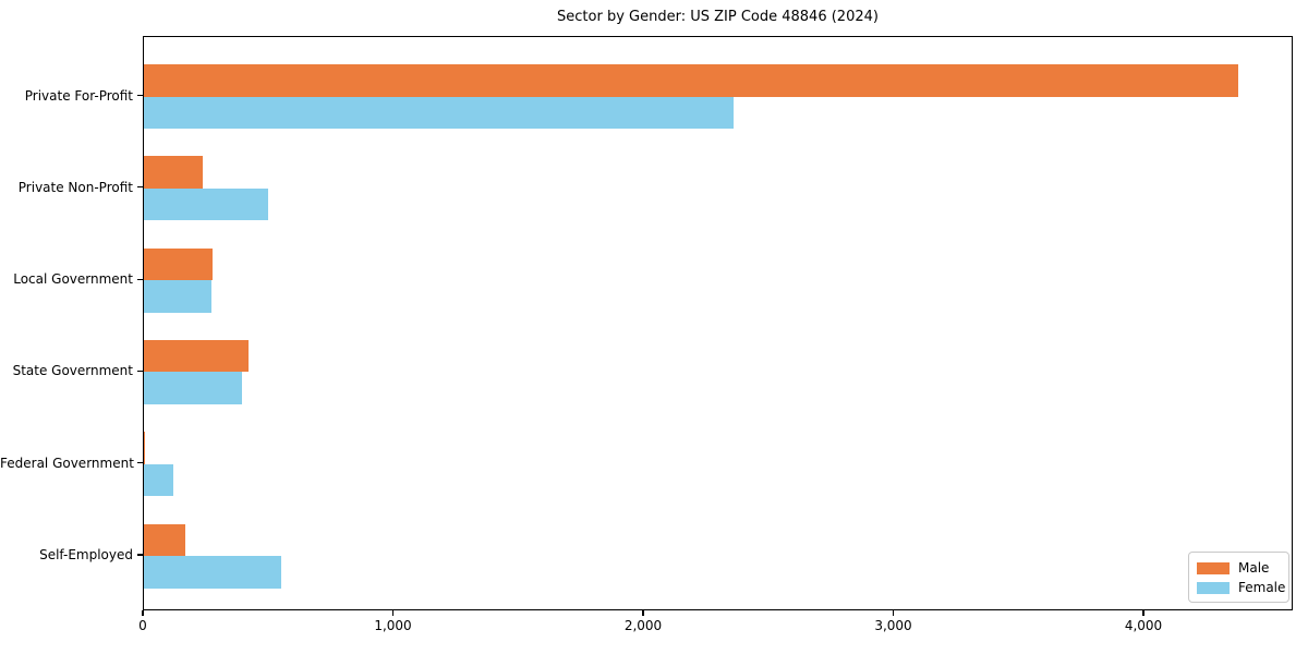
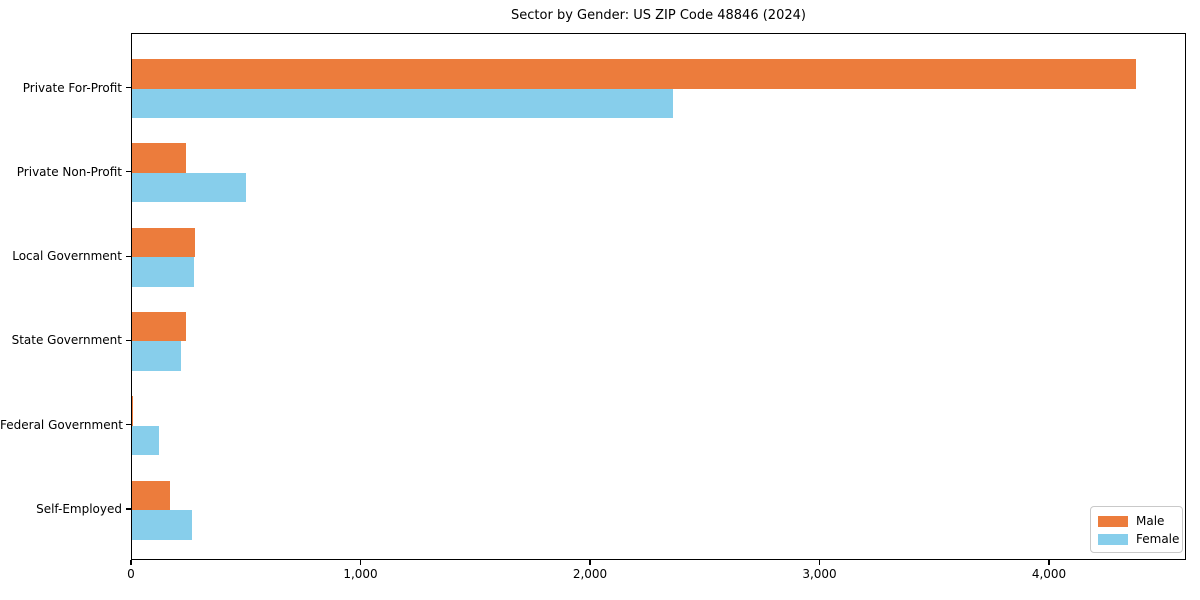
Male/State Government: 420 -> 240
Female/State Government: 390 -> 210
Female/Self-Employed: 550 -> 260
